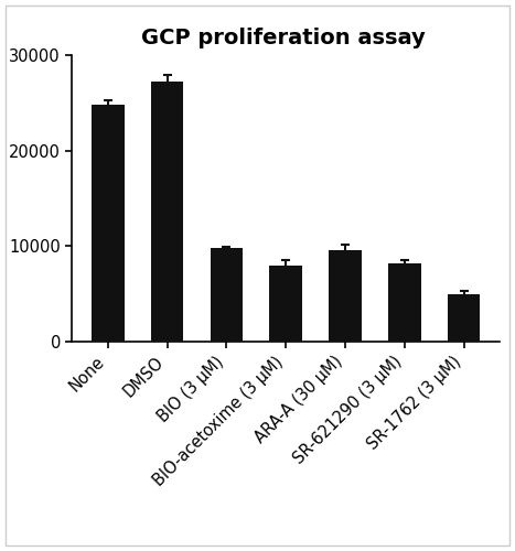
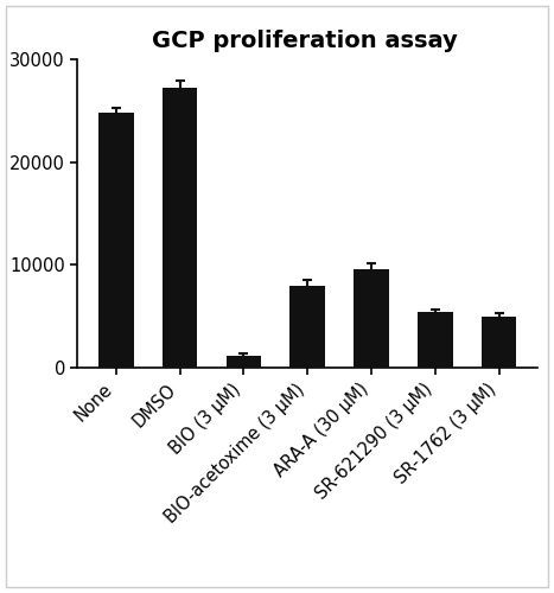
BIO (3 μM): 9800 -> 1200
SR-621290 (3 μM): 8200 -> 5400
